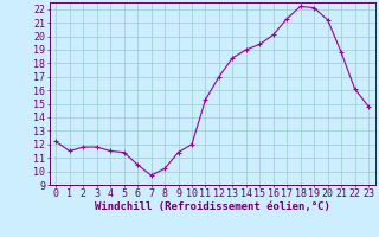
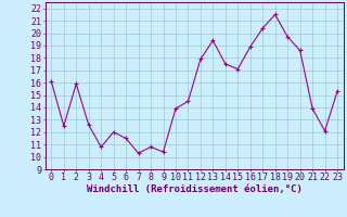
0: 12.2 -> 16.1
1: 11.5 -> 12.5
2: 11.8 -> 15.9
3: 11.8 -> 12.6
4: 11.5 -> 10.8
5: 11.4 -> 12.0
6: 10.5 -> 11.5
7: 9.7 -> 10.3
8: 10.2 -> 10.8
9: 11.4 -> 10.4
10: 12.0 -> 13.9
11: 15.3 -> 14.5
12: 17.0 -> 17.9
13: 18.4 -> 19.4
14: 19.0 -> 17.5
15: 19.4 -> 17.1
16: 20.1 -> 18.9
17: 21.3 -> 20.4
18: 22.2 -> 21.5
19: 22.1 -> 19.7
20: 21.2 -> 18.6
21: 18.8 -> 13.9
22: 16.1 -> 12.1
23: 14.8 -> 15.3
